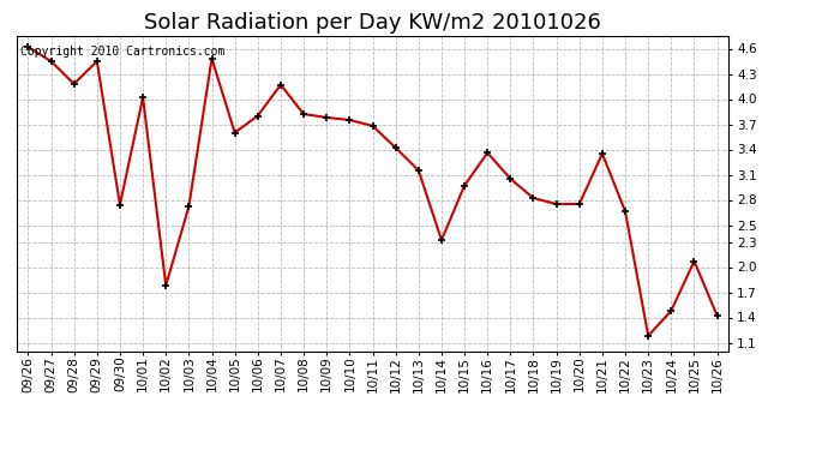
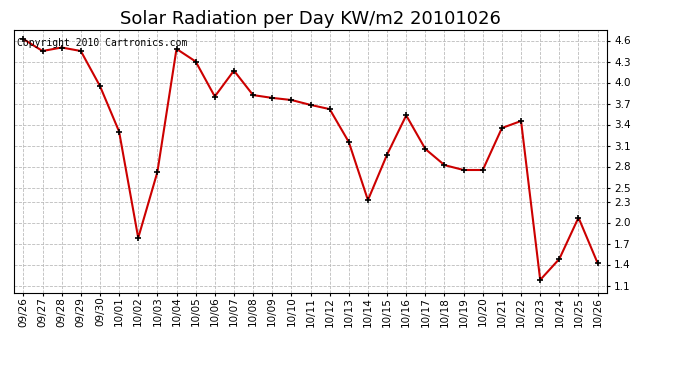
09/28: 4.18 -> 4.50
09/30: 2.74 -> 3.95
10/01: 4.02 -> 3.30
10/05: 3.60 -> 4.30
10/12: 3.42 -> 3.62
10/16: 3.36 -> 3.53
10/22: 2.66 -> 3.45
